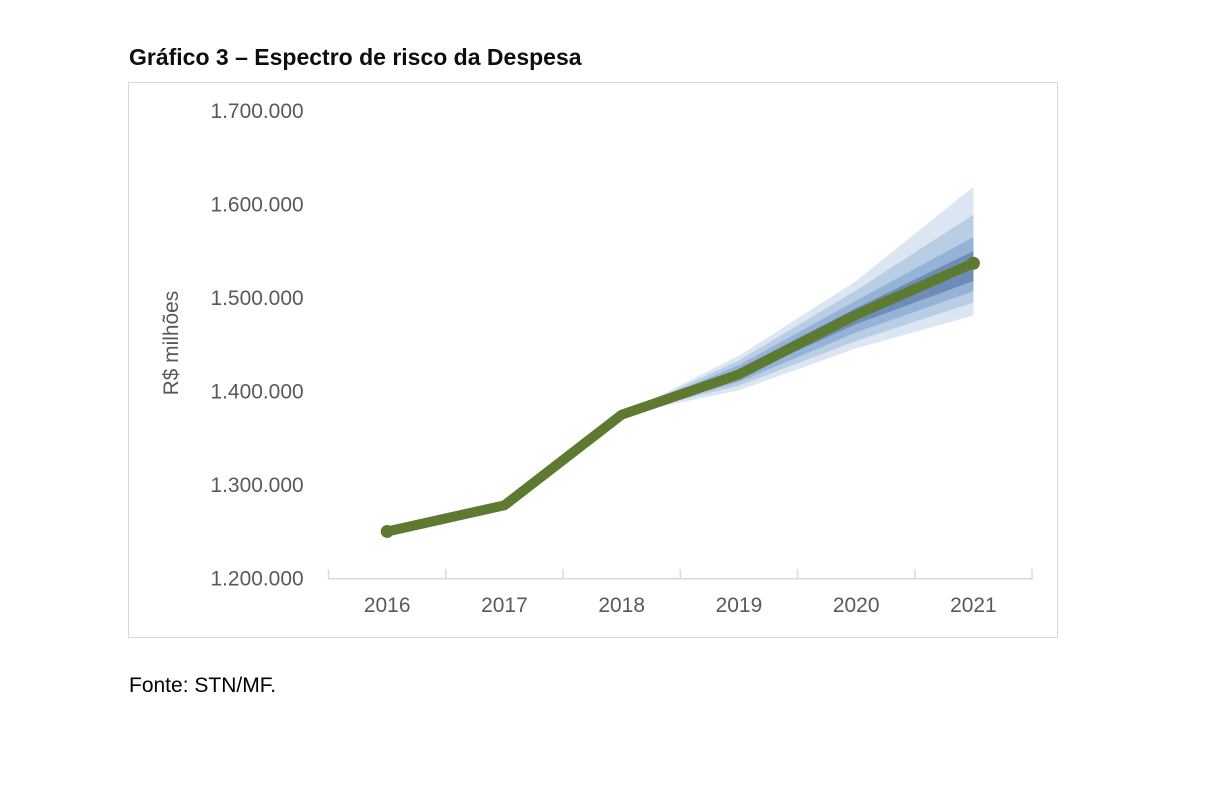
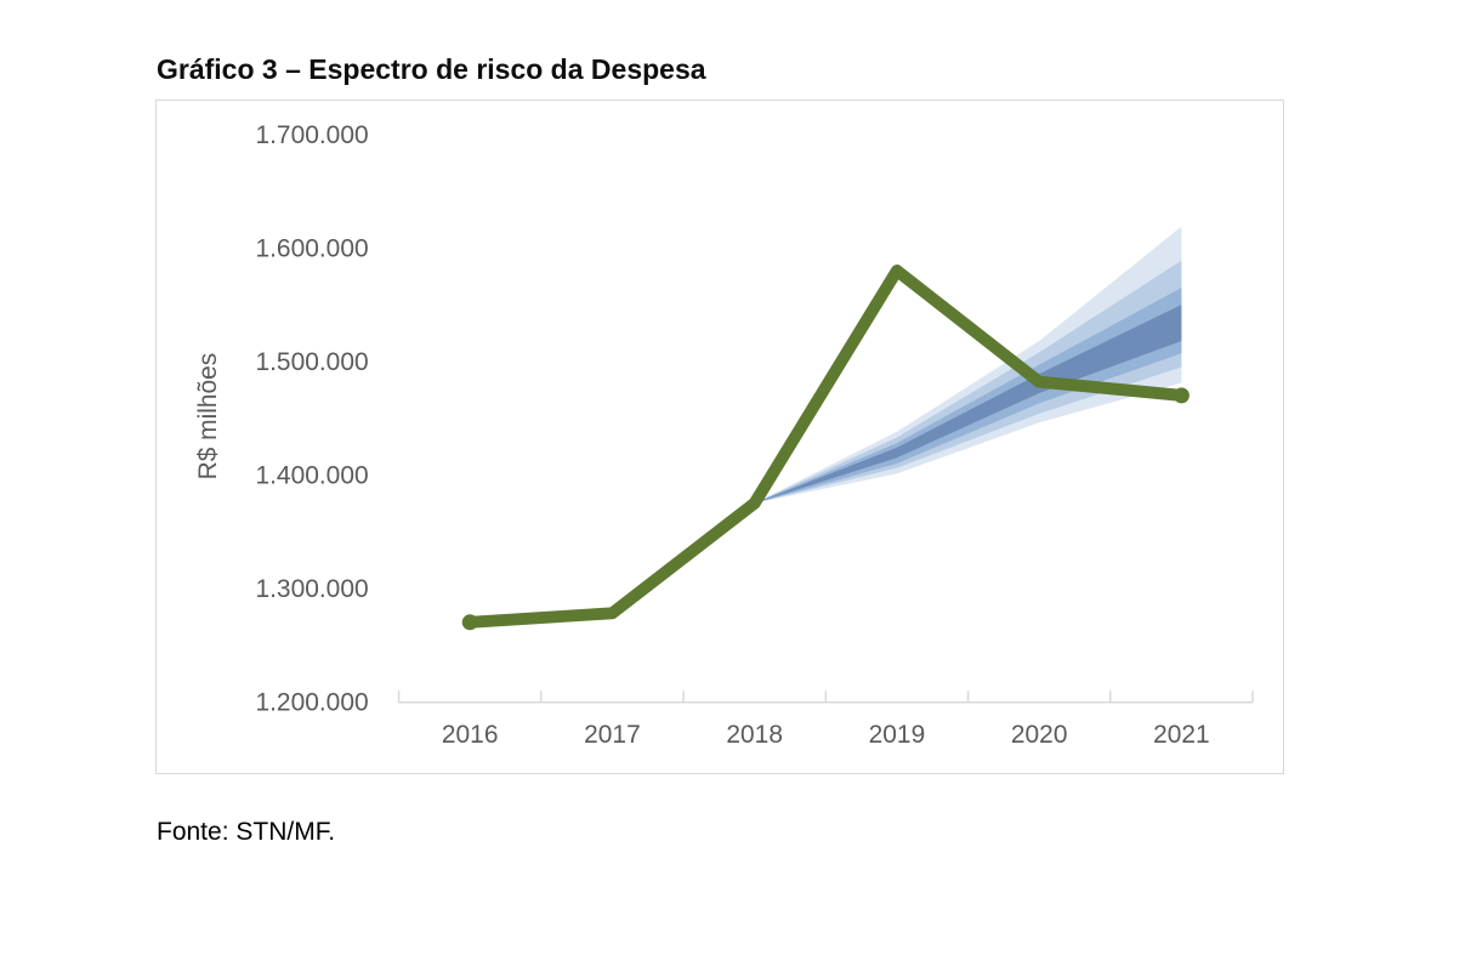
2016: 1250000 -> 1270000
2019: 1420000 -> 1580000
2021: 1540000 -> 1470000
